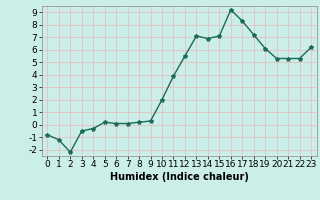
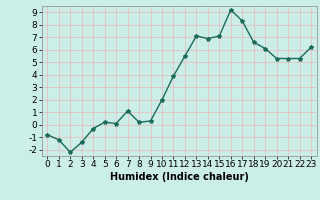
3: -0.5 -> -1.4
7: 0.1 -> 1.1
18: 7.2 -> 6.6
